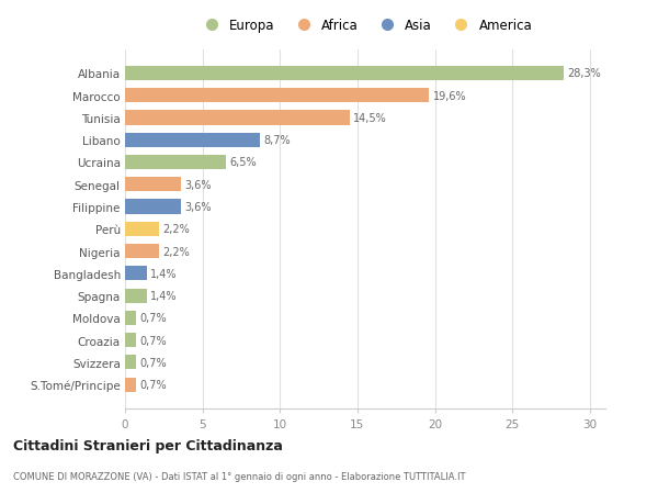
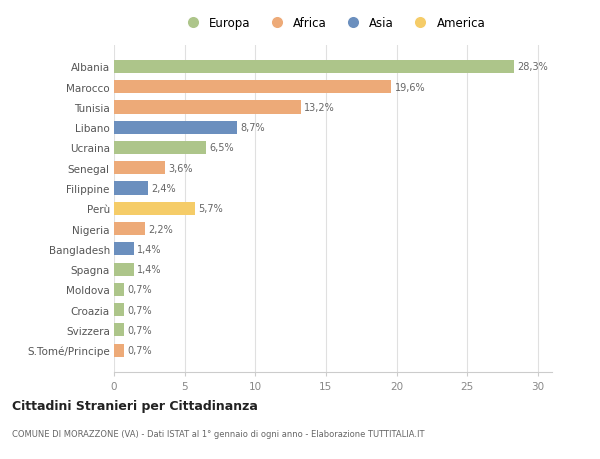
Tunisia: 14,5% -> 13,2%
Filippine: 3,6% -> 2,4%
Perù: 2,2% -> 5,7%
